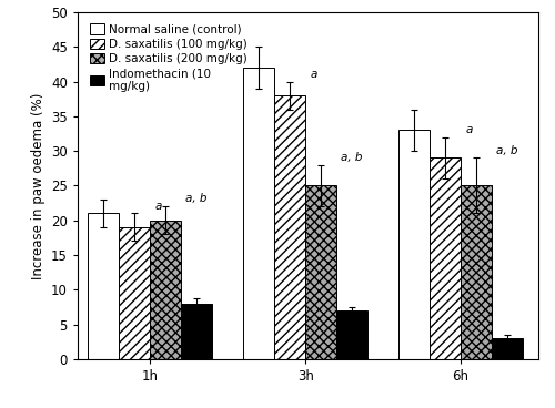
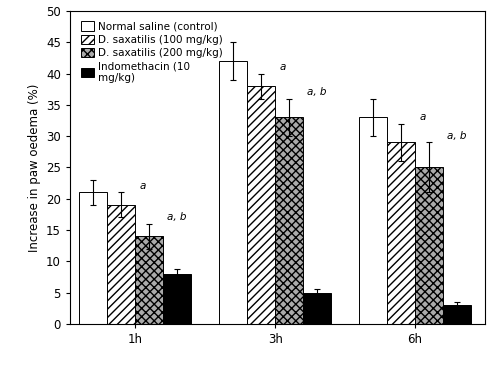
D. saxatilis (200 mg/kg)/1h: 20 -> 14
D. saxatilis (200 mg/kg)/3h: 25 -> 33
Indomethacin (10 mg/kg)/3h: 7 -> 5
